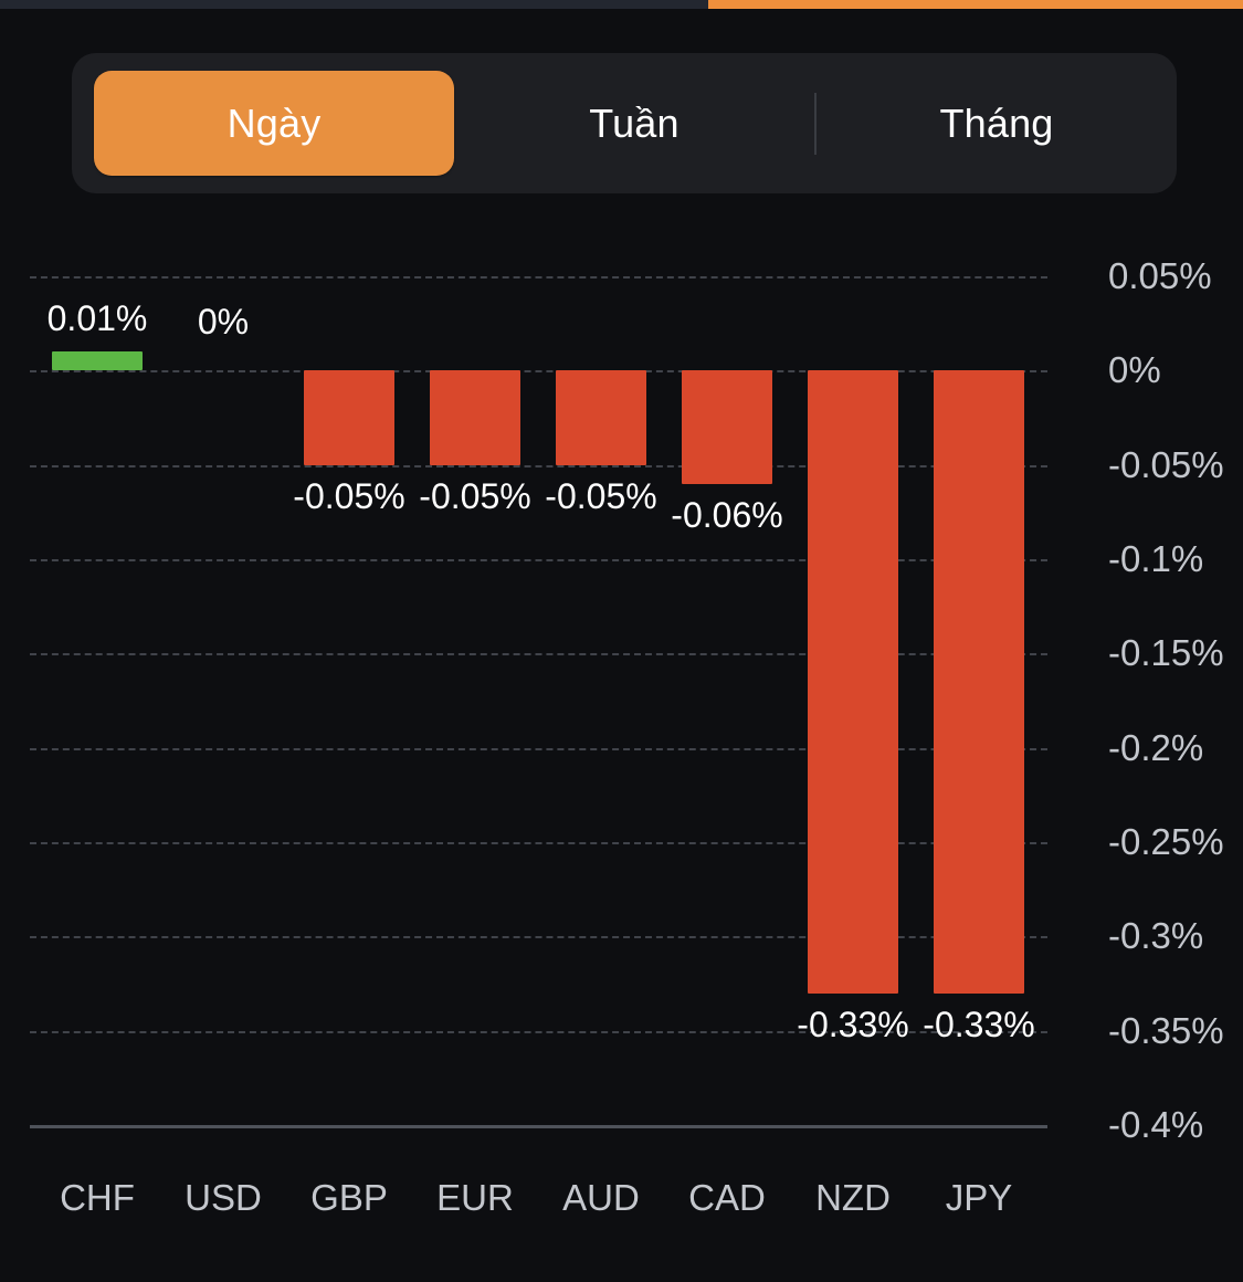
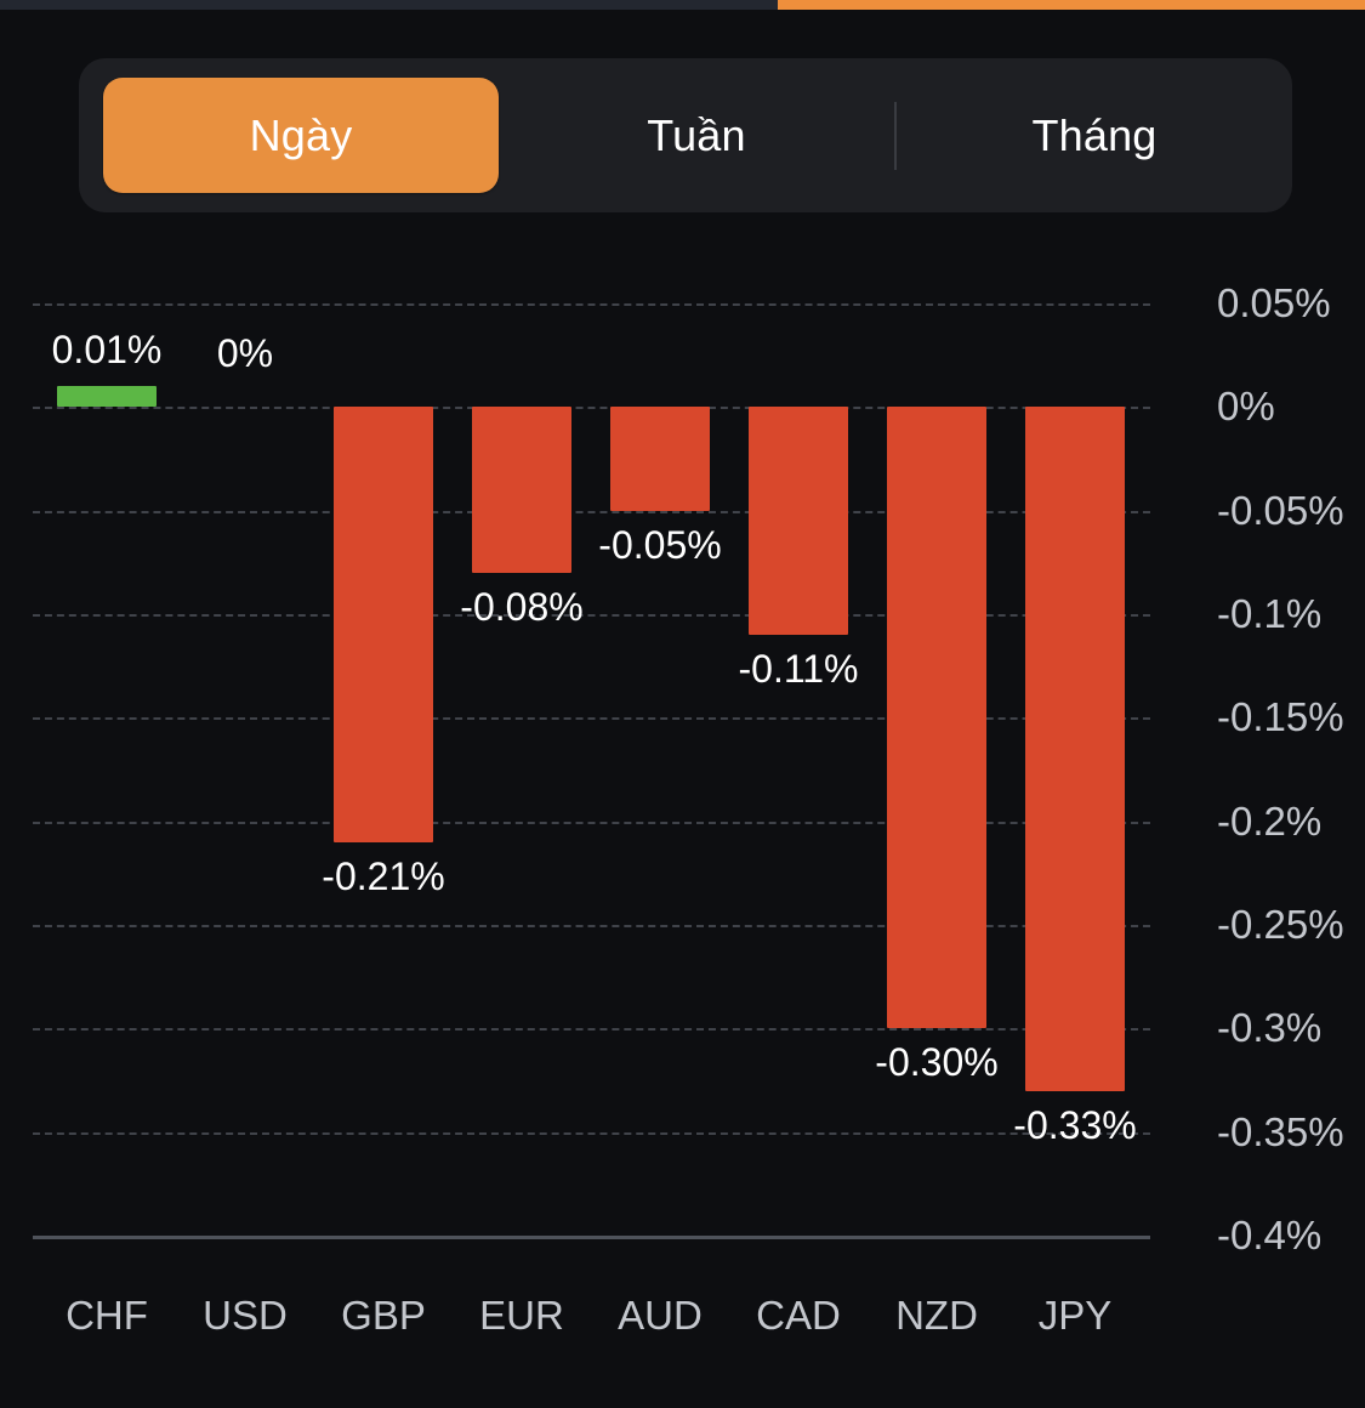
GBP: -0.05% -> -0.21%
EUR: -0.05% -> -0.08%
CAD: -0.06% -> -0.11%
NZD: -0.33% -> -0.30%
